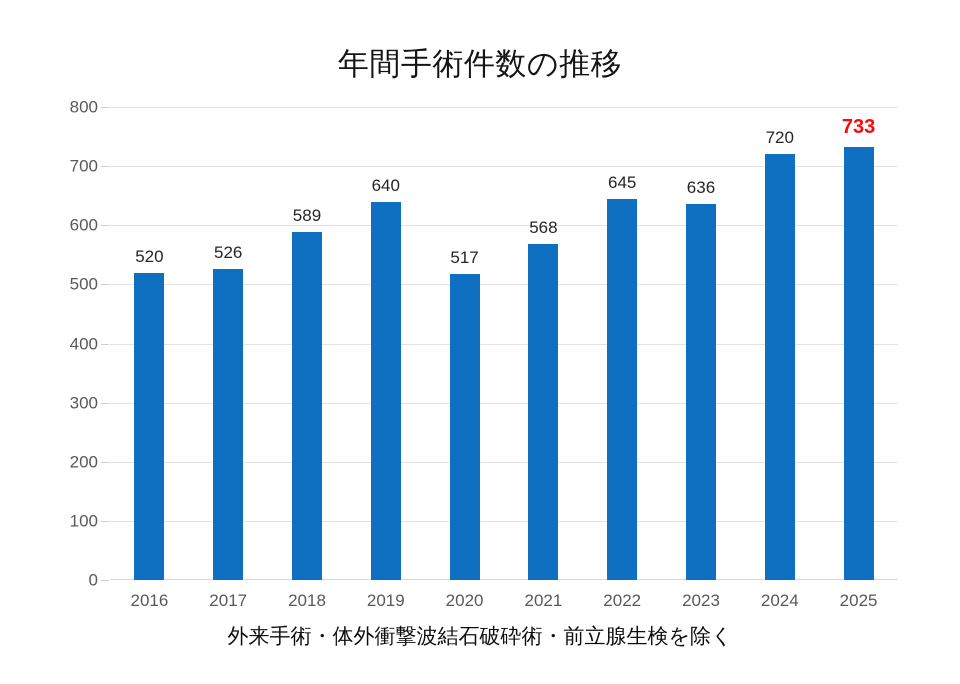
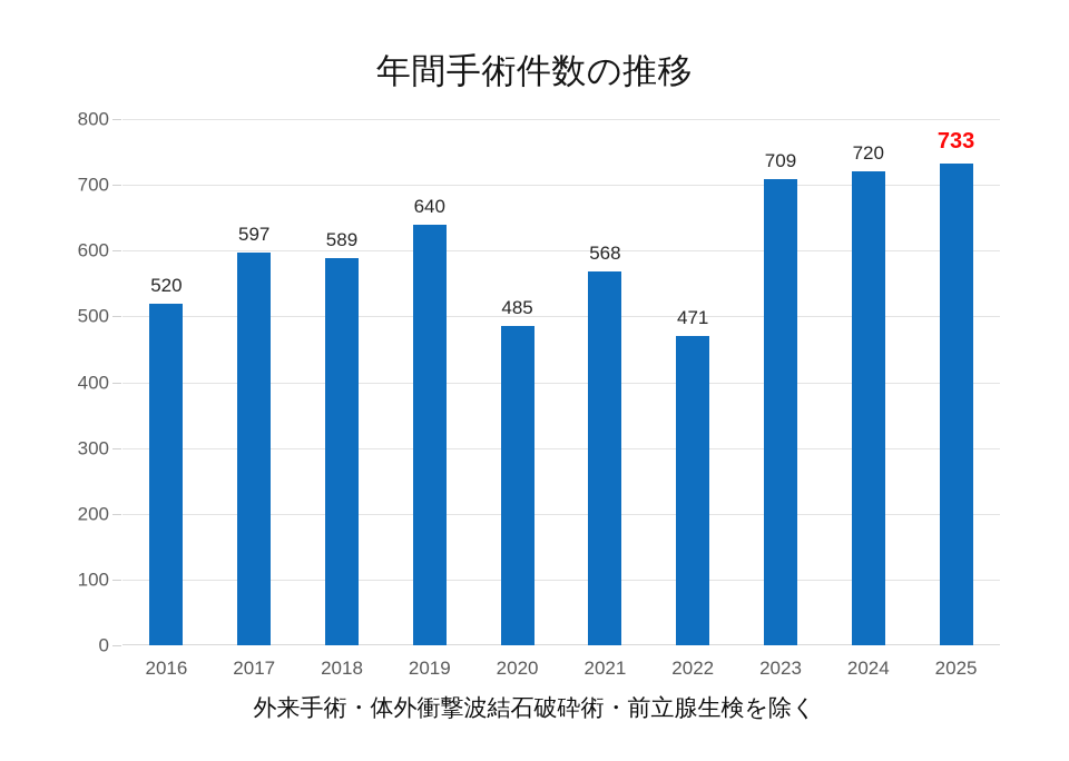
2017: 526 -> 597
2020: 517 -> 485
2022: 645 -> 471
2023: 636 -> 709
